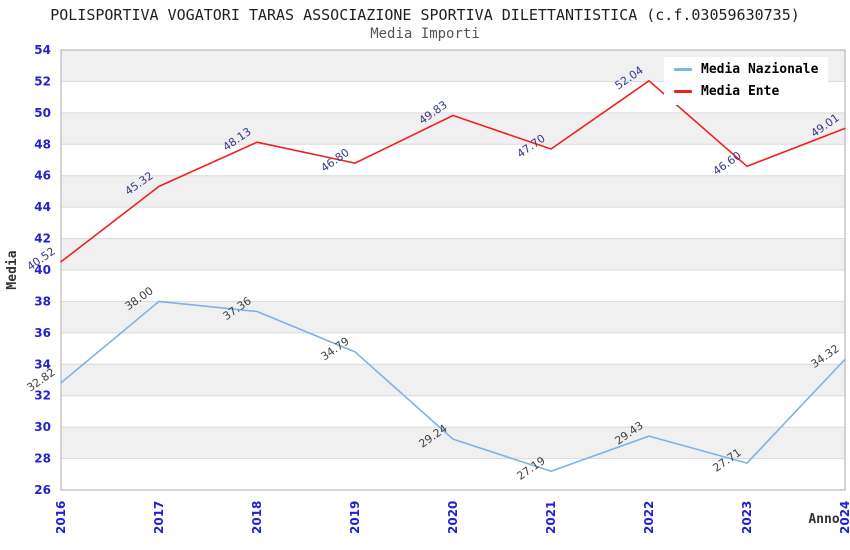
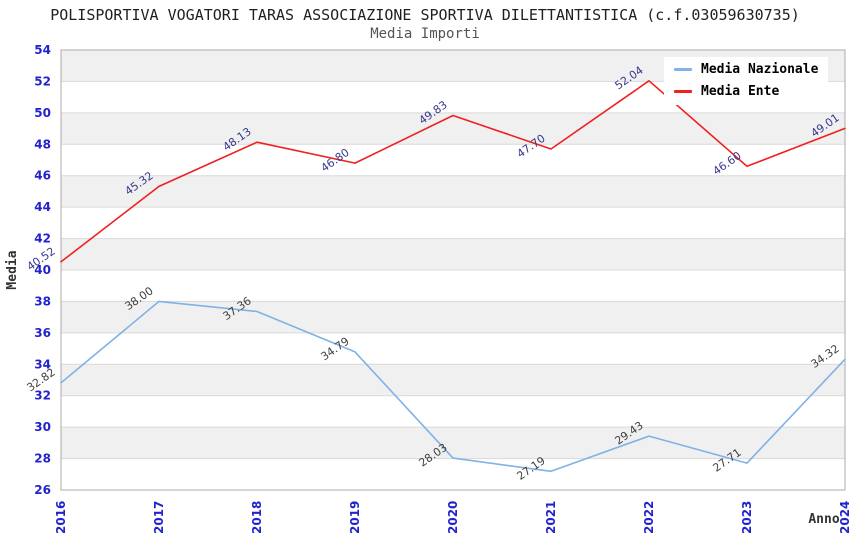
Media Nazionale/2020: 29.24 -> 28.03
